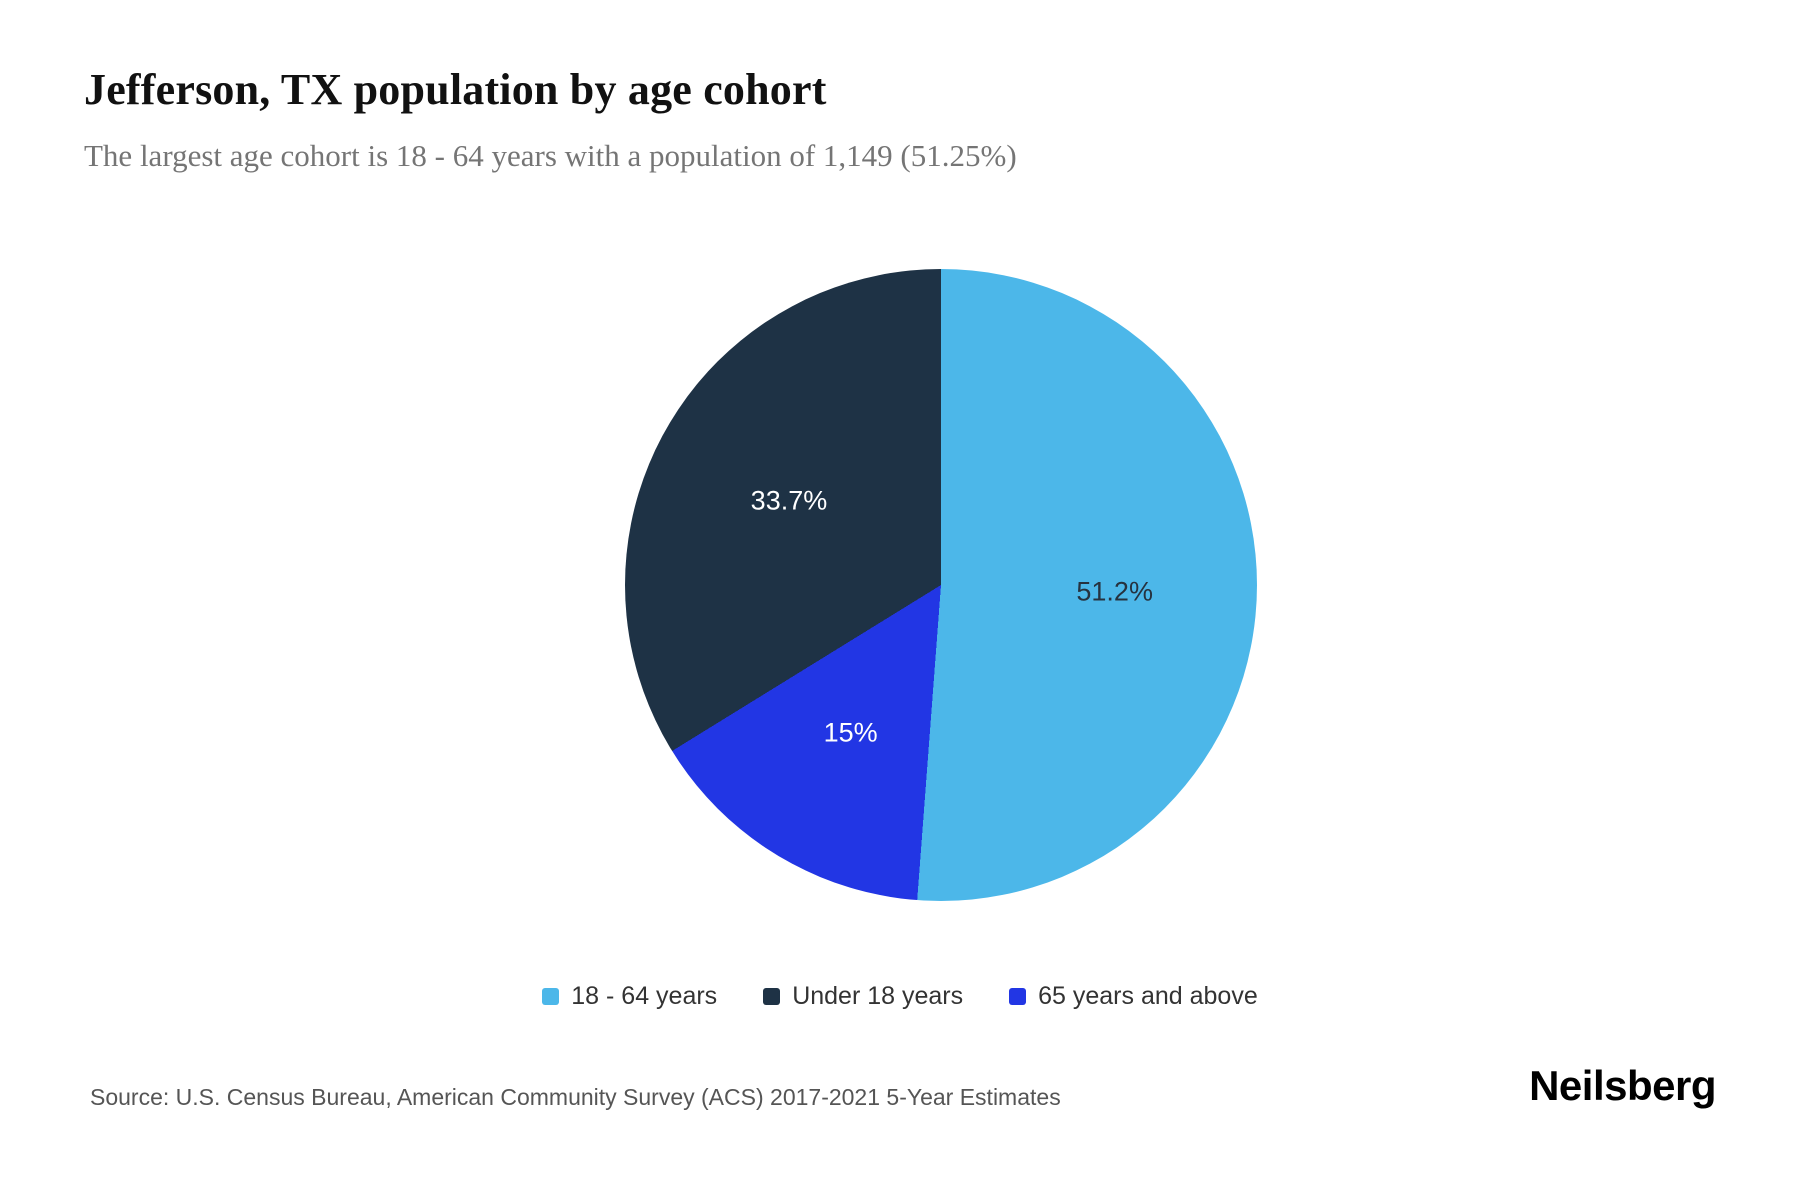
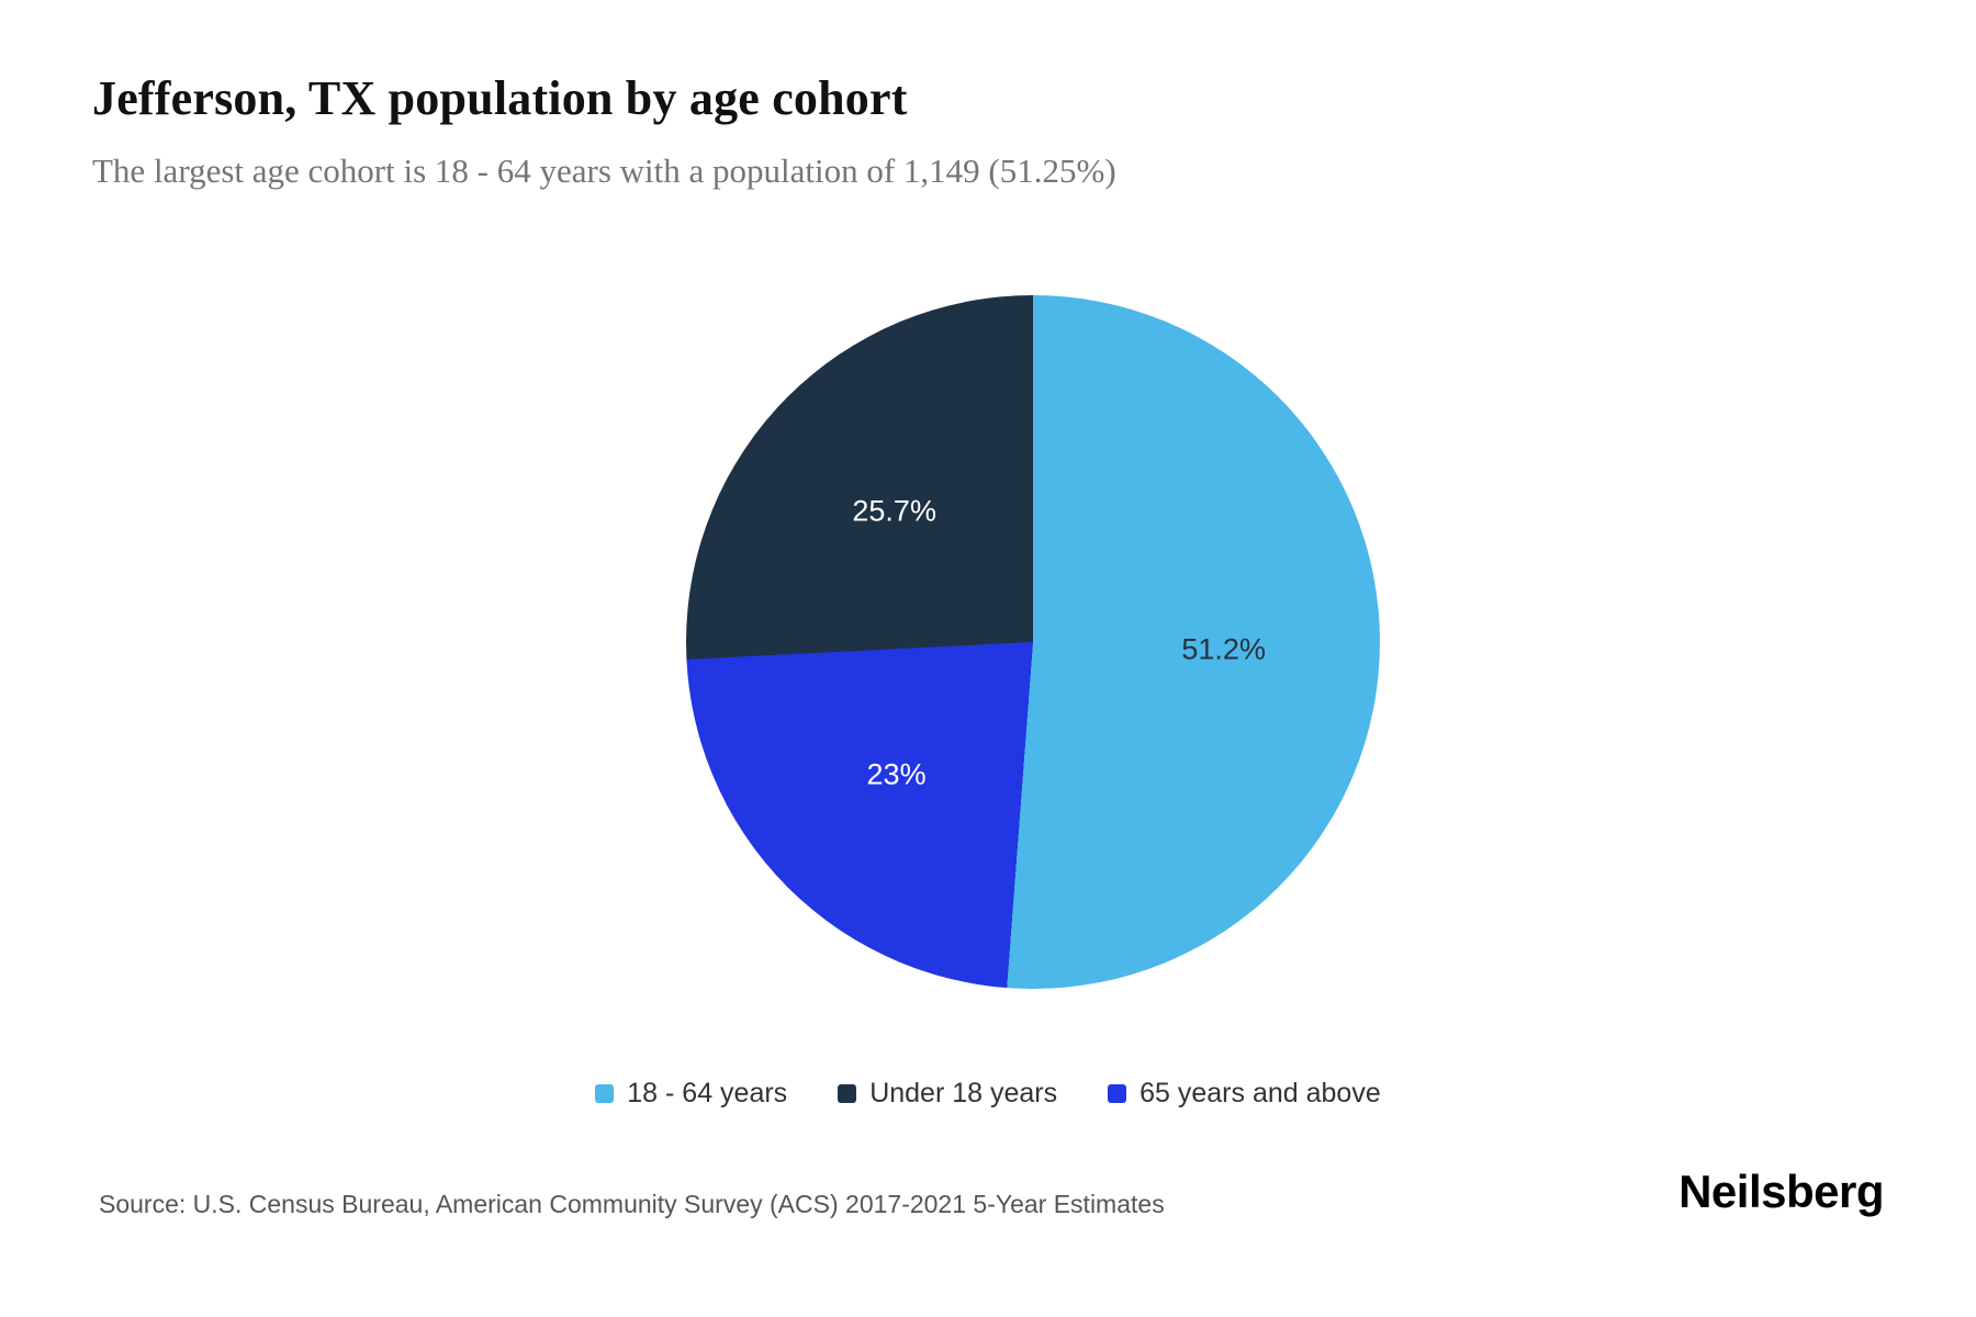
65 years and above: 15% -> 23%
Under 18 years: 33.7% -> 25.7%
